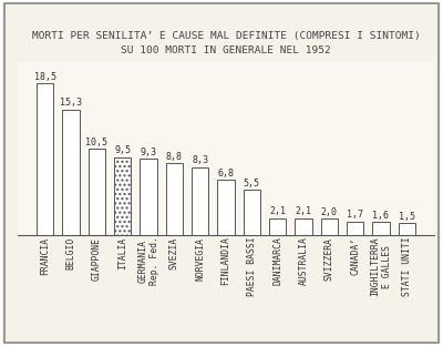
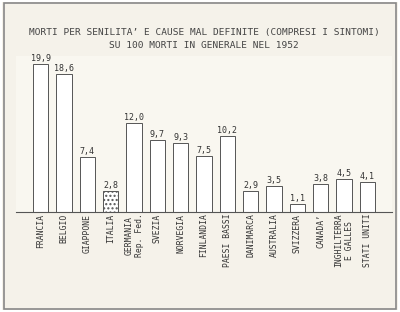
FRANCIA: 18,5 -> 19,9
BELGIO: 15,3 -> 18,6
GIAPPONE: 10,5 -> 7,4
ITALIA: 9,5 -> 2,8
GERMANIA Rep. Fed.: 9,3 -> 12,0
SVEZIA: 8,8 -> 9,7
NORVEGIA: 8,3 -> 9,3
FINLANDIA: 6,8 -> 7,5
PAESI BASSI: 5,5 -> 10,2
DANIMARCA: 2,1 -> 2,9
AUSTRALIA: 2,1 -> 3,5
SVIZZERA: 2,0 -> 1,1
CANADA’: 1,7 -> 3,8
INGHILTERRA E GALLES: 1,6 -> 4,5
STATI UNITI: 1,5 -> 4,1
